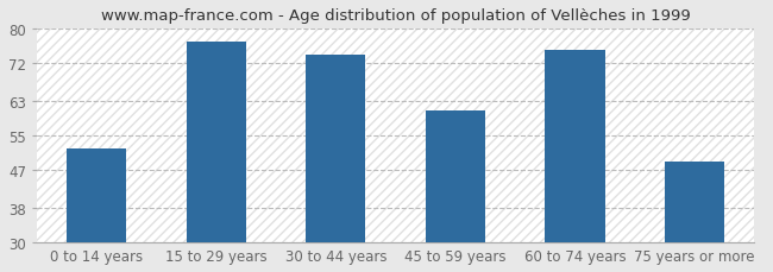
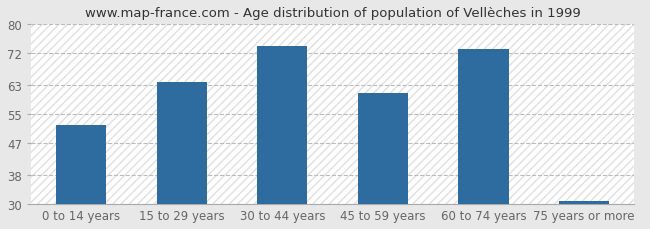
15 to 29 years: 77 -> 64
60 to 74 years: 75 -> 73
75 years or more: 49 -> 31
